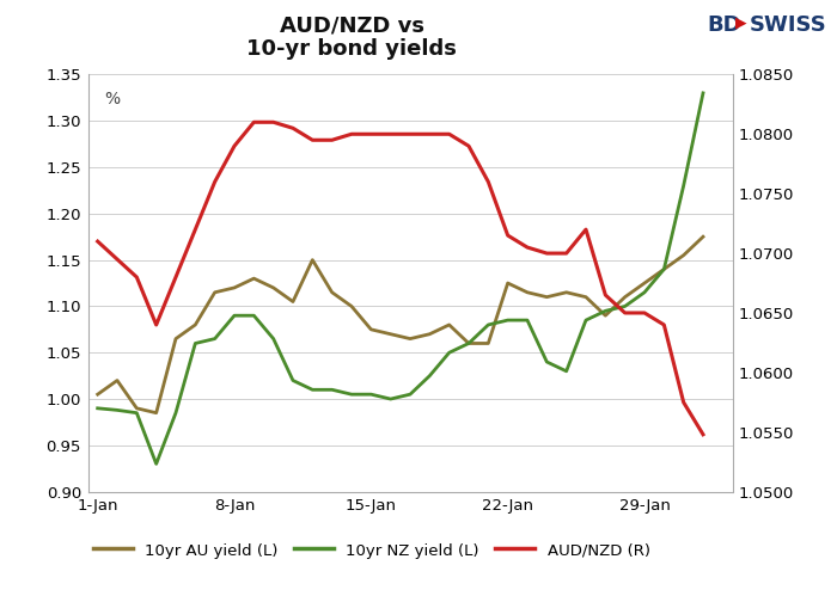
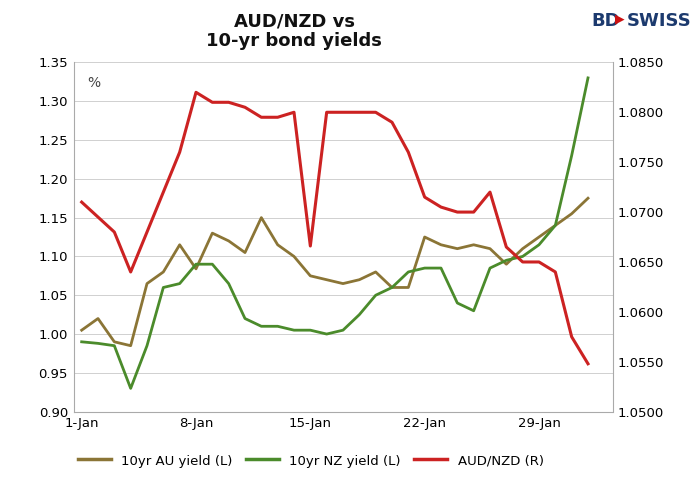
10yr AU yield (L)/8-Jan: 1.120 -> 1.084
AUD/NZD (R)/8-Jan: 1.0790 -> 1.0820
AUD/NZD (R)/15-Jan: 1.0800 -> 1.0666
